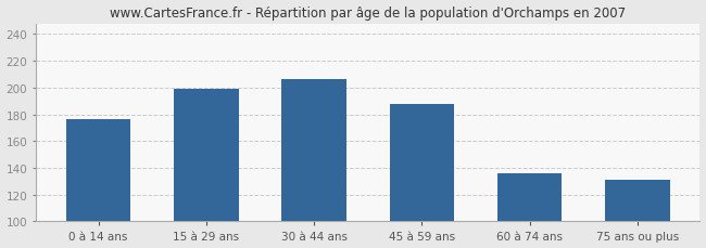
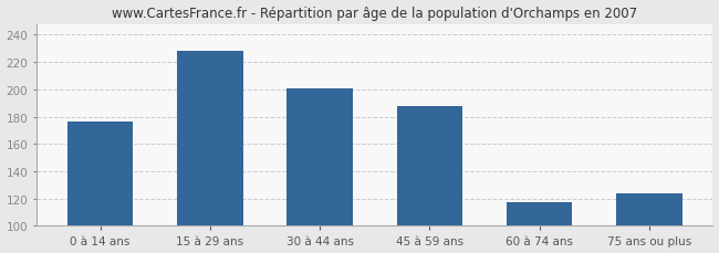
15 à 29 ans: 199 -> 228
30 à 44 ans: 206 -> 201
60 à 74 ans: 136 -> 117
75 ans ou plus: 131 -> 124
